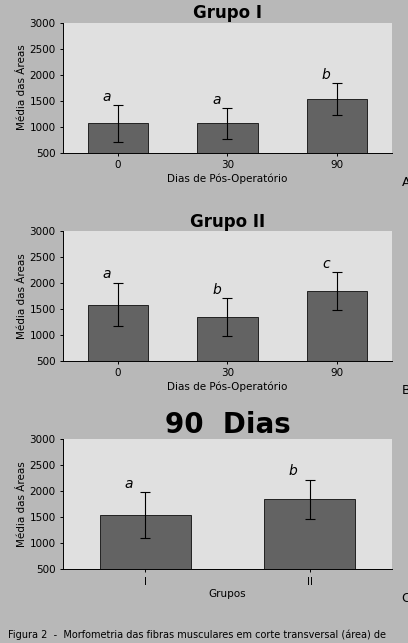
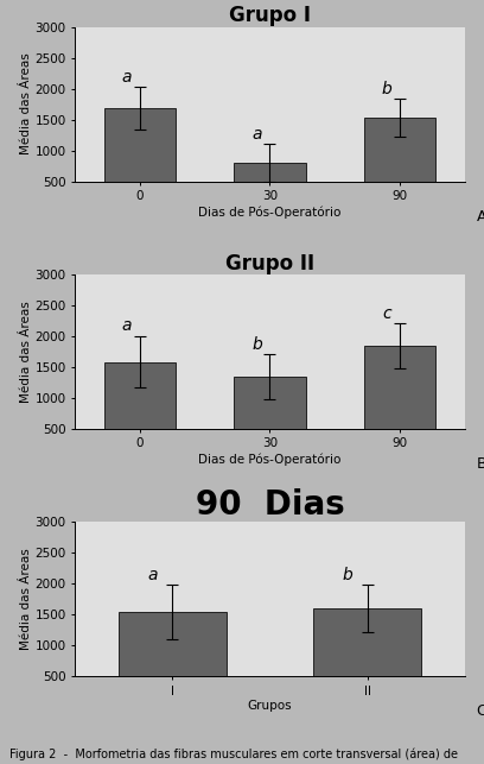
Grupo I/0: 1060 -> 1680
Grupo I/30: 1060 -> 800
90 Dias/II: 1840 -> 1600
